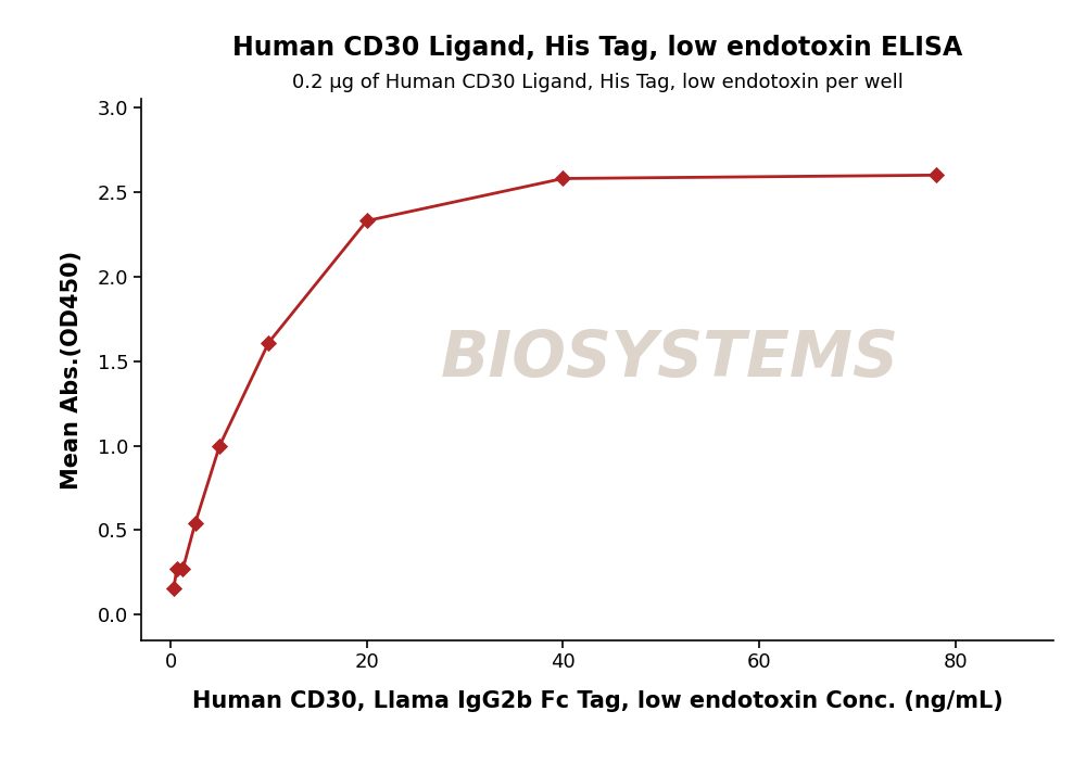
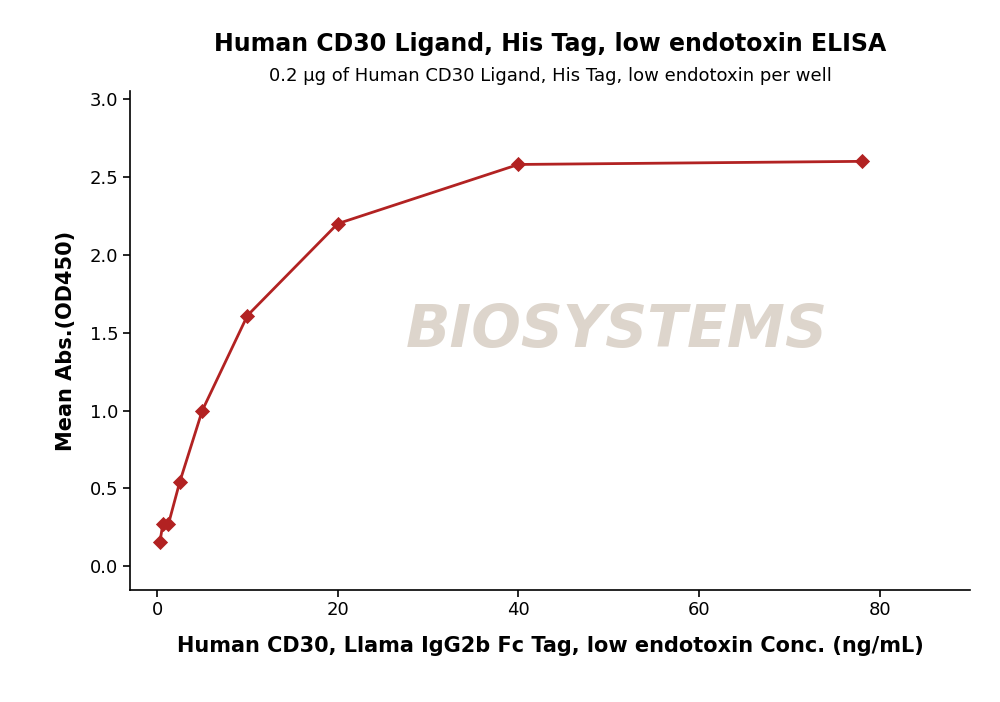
20: 2.33 -> 2.20
